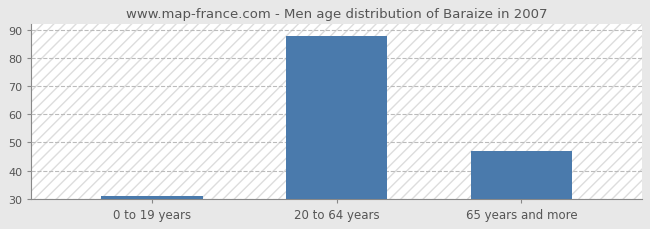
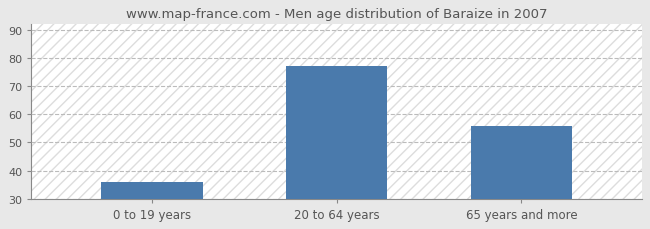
0 to 19 years: 31 -> 36
20 to 64 years: 88 -> 77
65 years and more: 47 -> 56
